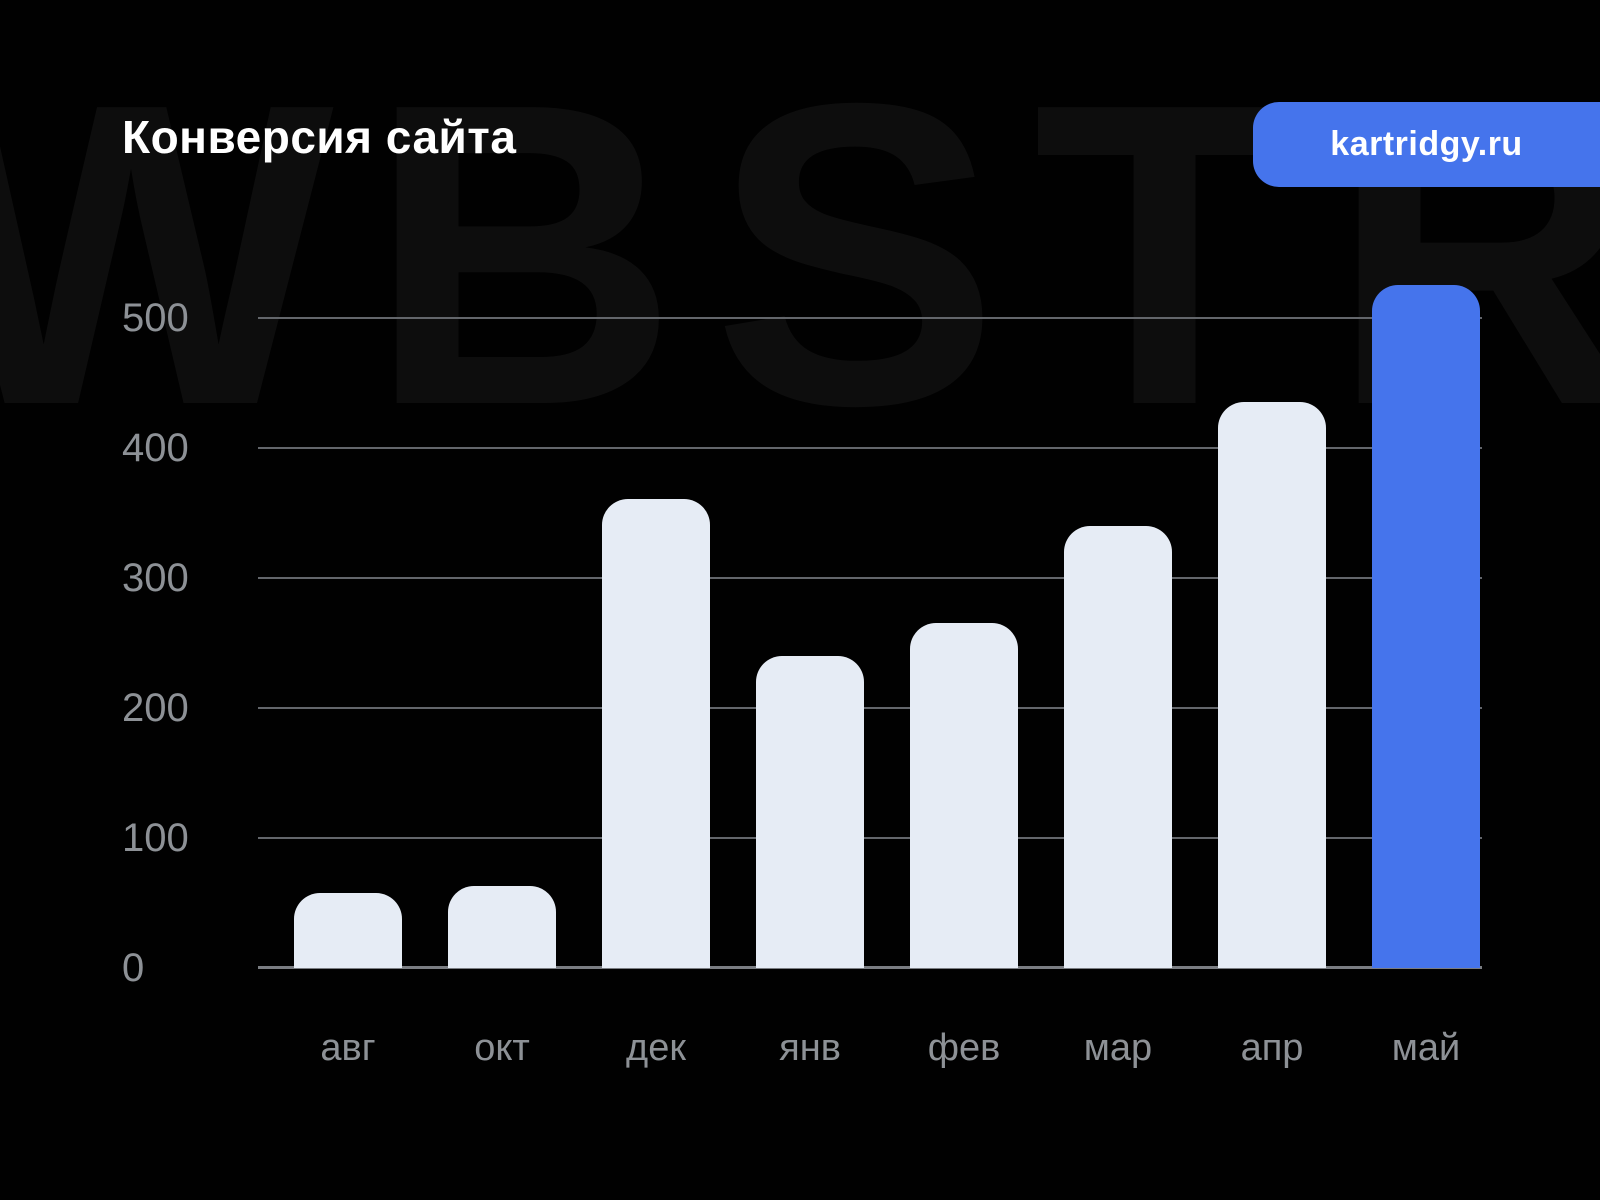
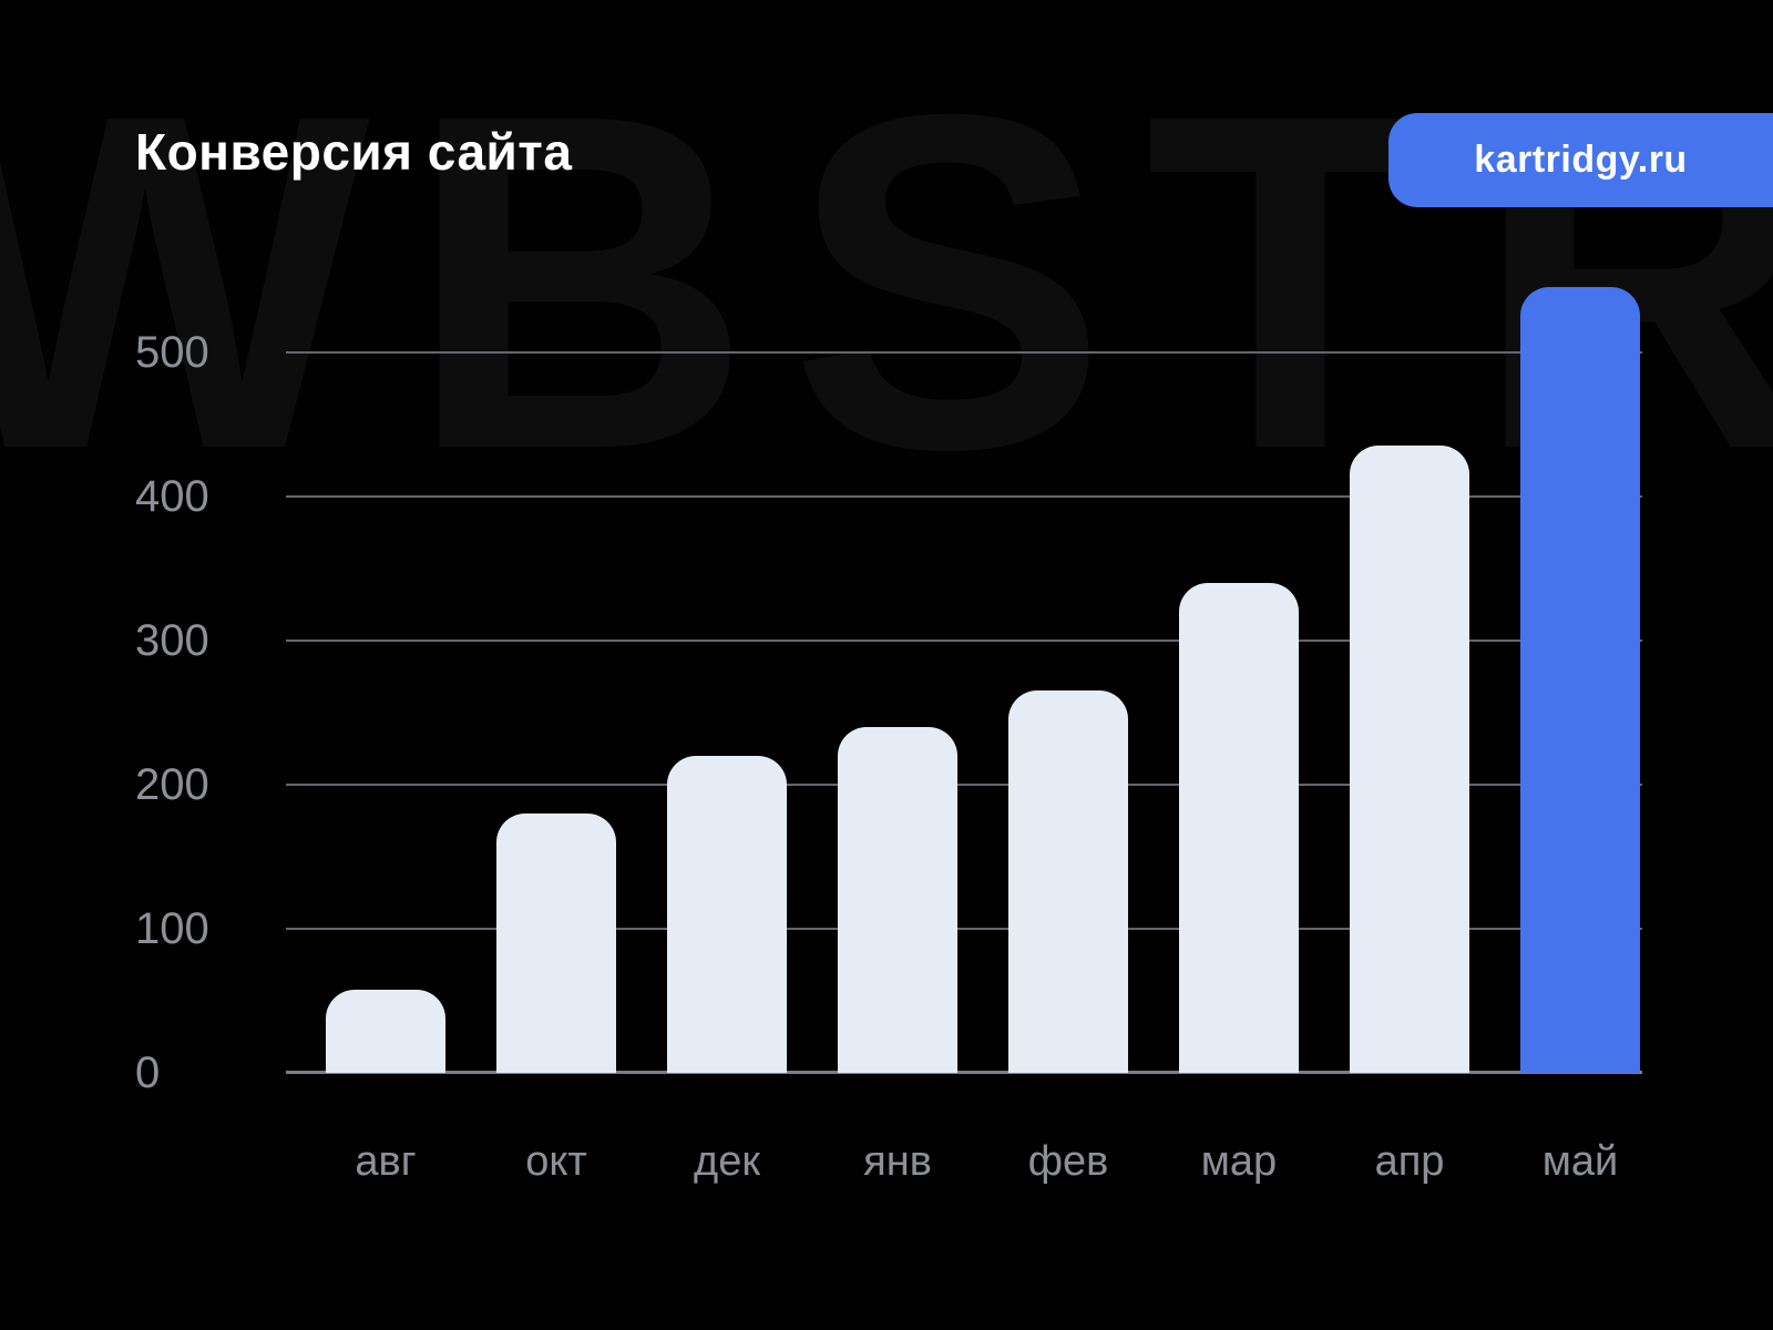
окт: 63 -> 180
дек: 361 -> 220
май: 525 -> 545
